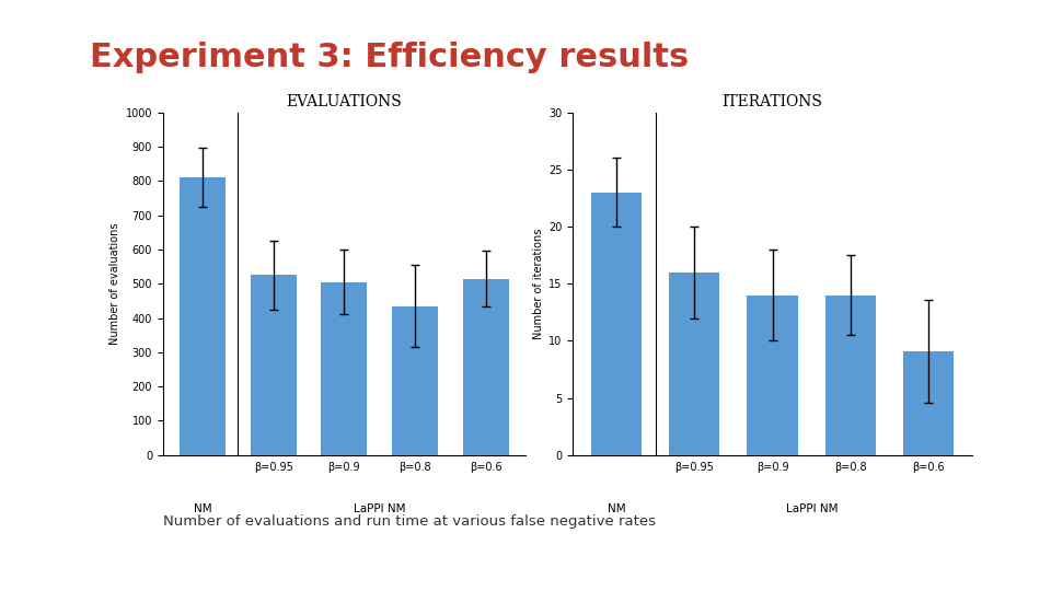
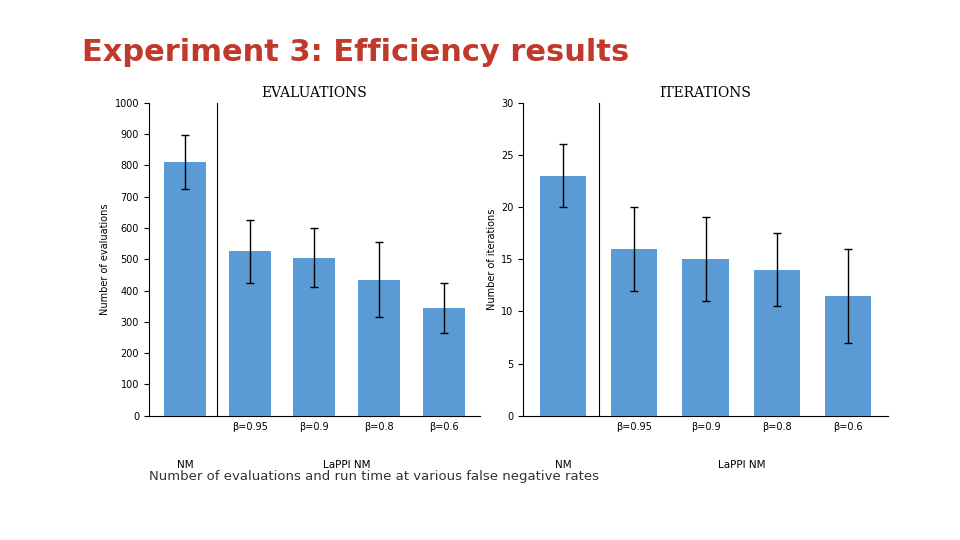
EVALUATIONS/β=0.6: 515 -> 345
ITERATIONS/β=0.9: 14.0 -> 15.0
ITERATIONS/β=0.6: 9.1 -> 11.5
